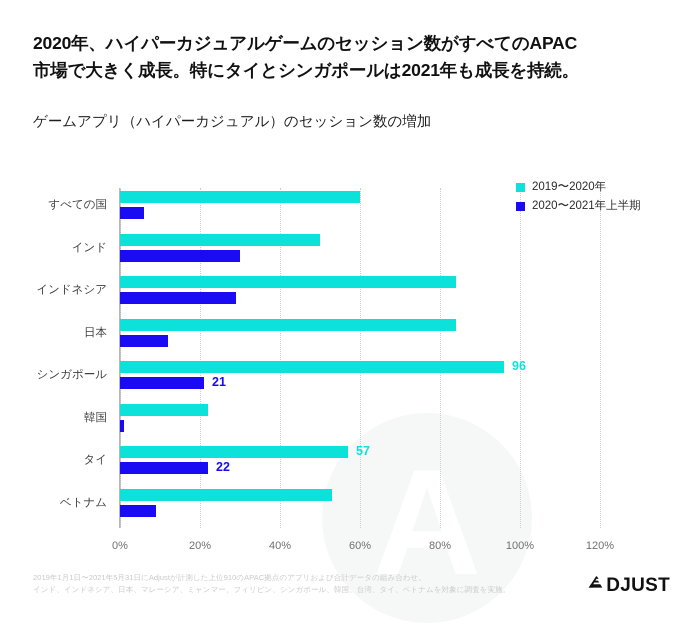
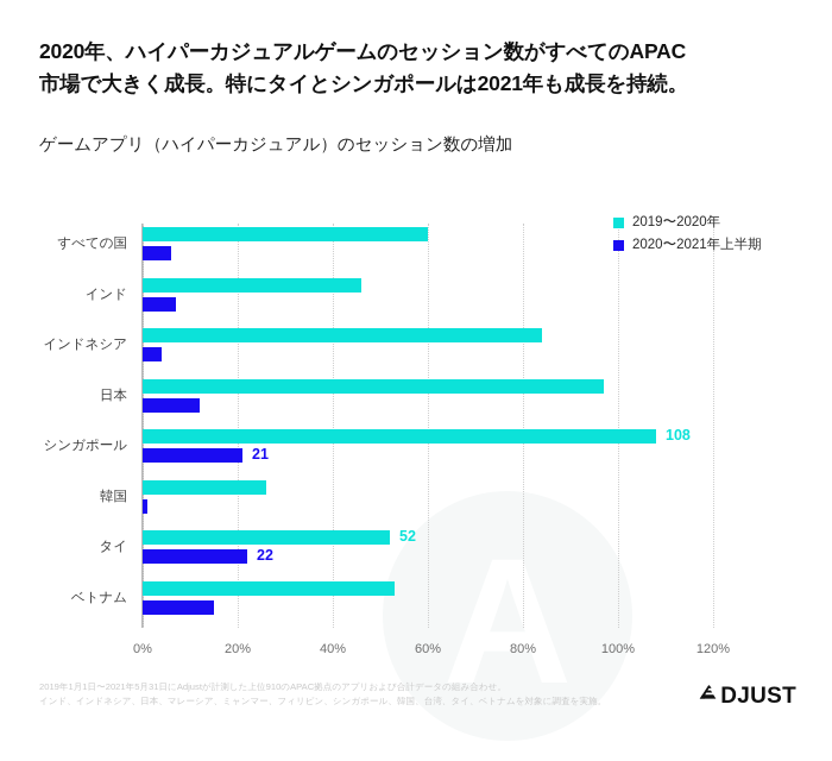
2019〜2020年/インド: 50% -> 46%
2020〜2021年上半期/インド: 30% -> 7%
2020〜2021年上半期/インドネシア: 29% -> 4%
2019〜2020年/日本: 84% -> 97%
2019〜2020年/シンガポール: 96 -> 108
2019〜2020年/韓国: 22% -> 26%
2019〜2020年/タイ: 57 -> 52
2020〜2021年上半期/ベトナム: 9% -> 15%
